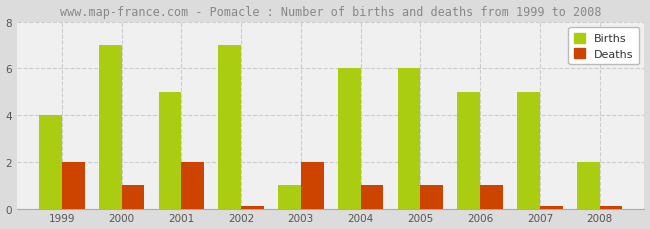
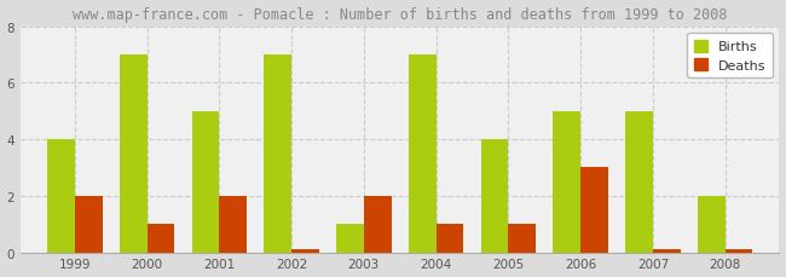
Births/2004: 6 -> 7
Births/2005: 6 -> 4
Deaths/2006: 1.0 -> 3.0
